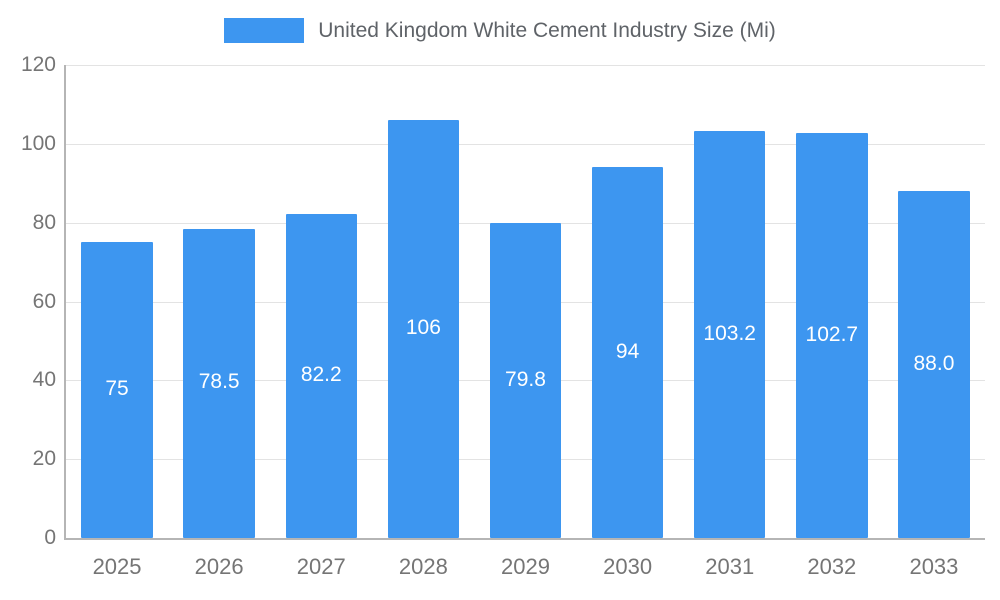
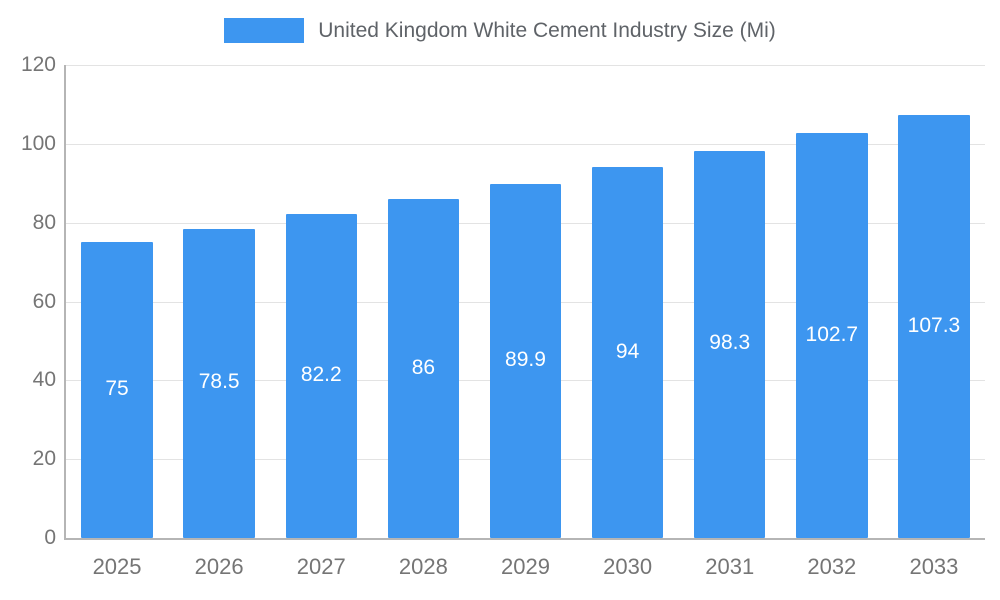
2028: 106 -> 86
2029: 79.8 -> 89.9
2031: 103.2 -> 98.3
2033: 88.0 -> 107.3
